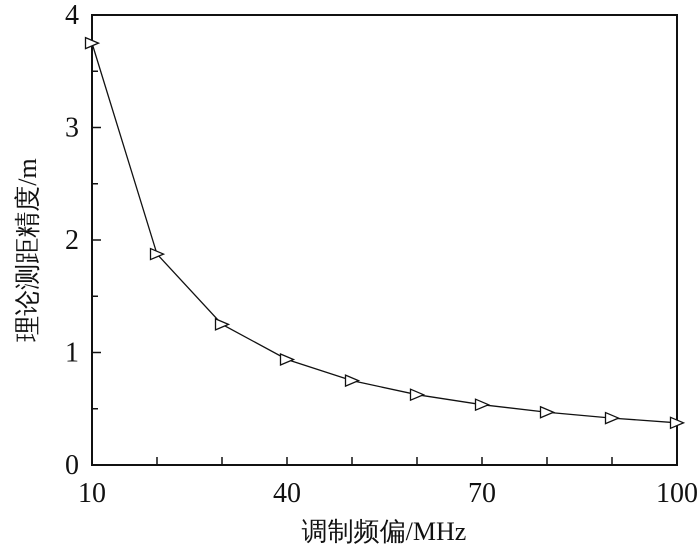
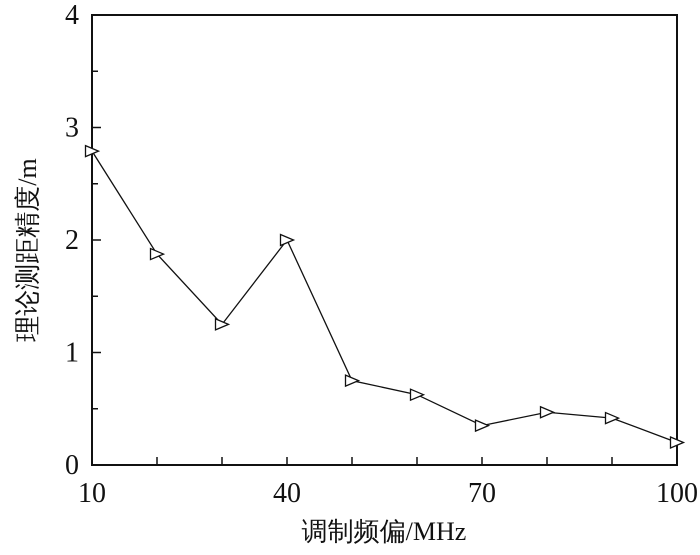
10: 3.75 -> 2.79
40: 0.94 -> 2.00
70: 0.54 -> 0.35
100: 0.38 -> 0.20
